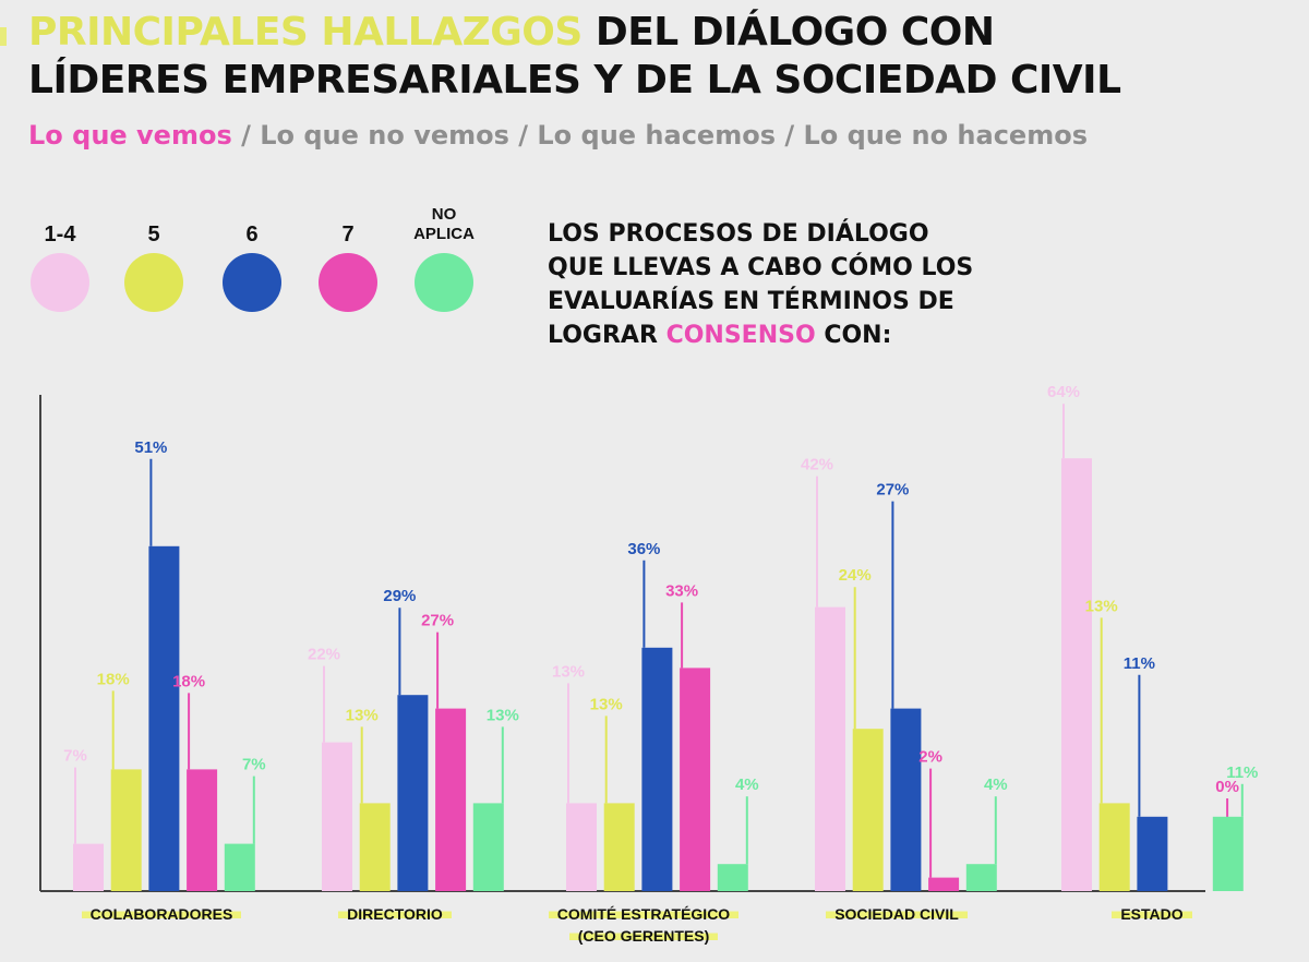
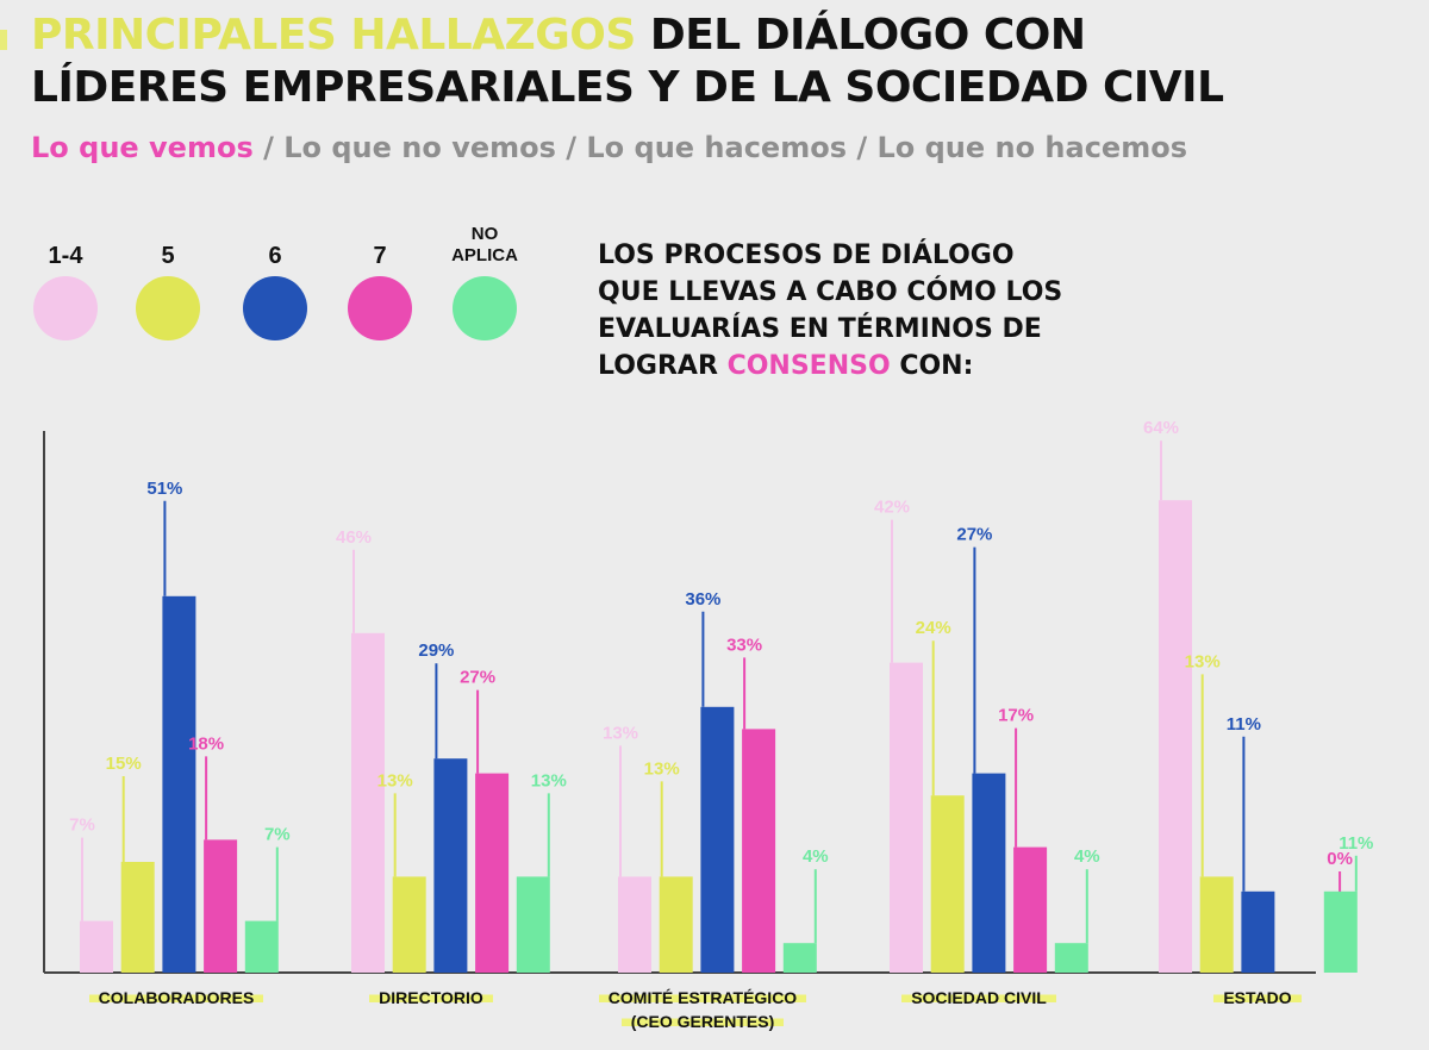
5/COLABORADORES: 18% -> 15%
1-4/DIRECTORIO: 22% -> 46%
7/SOCIEDAD CIVIL: 2% -> 17%
